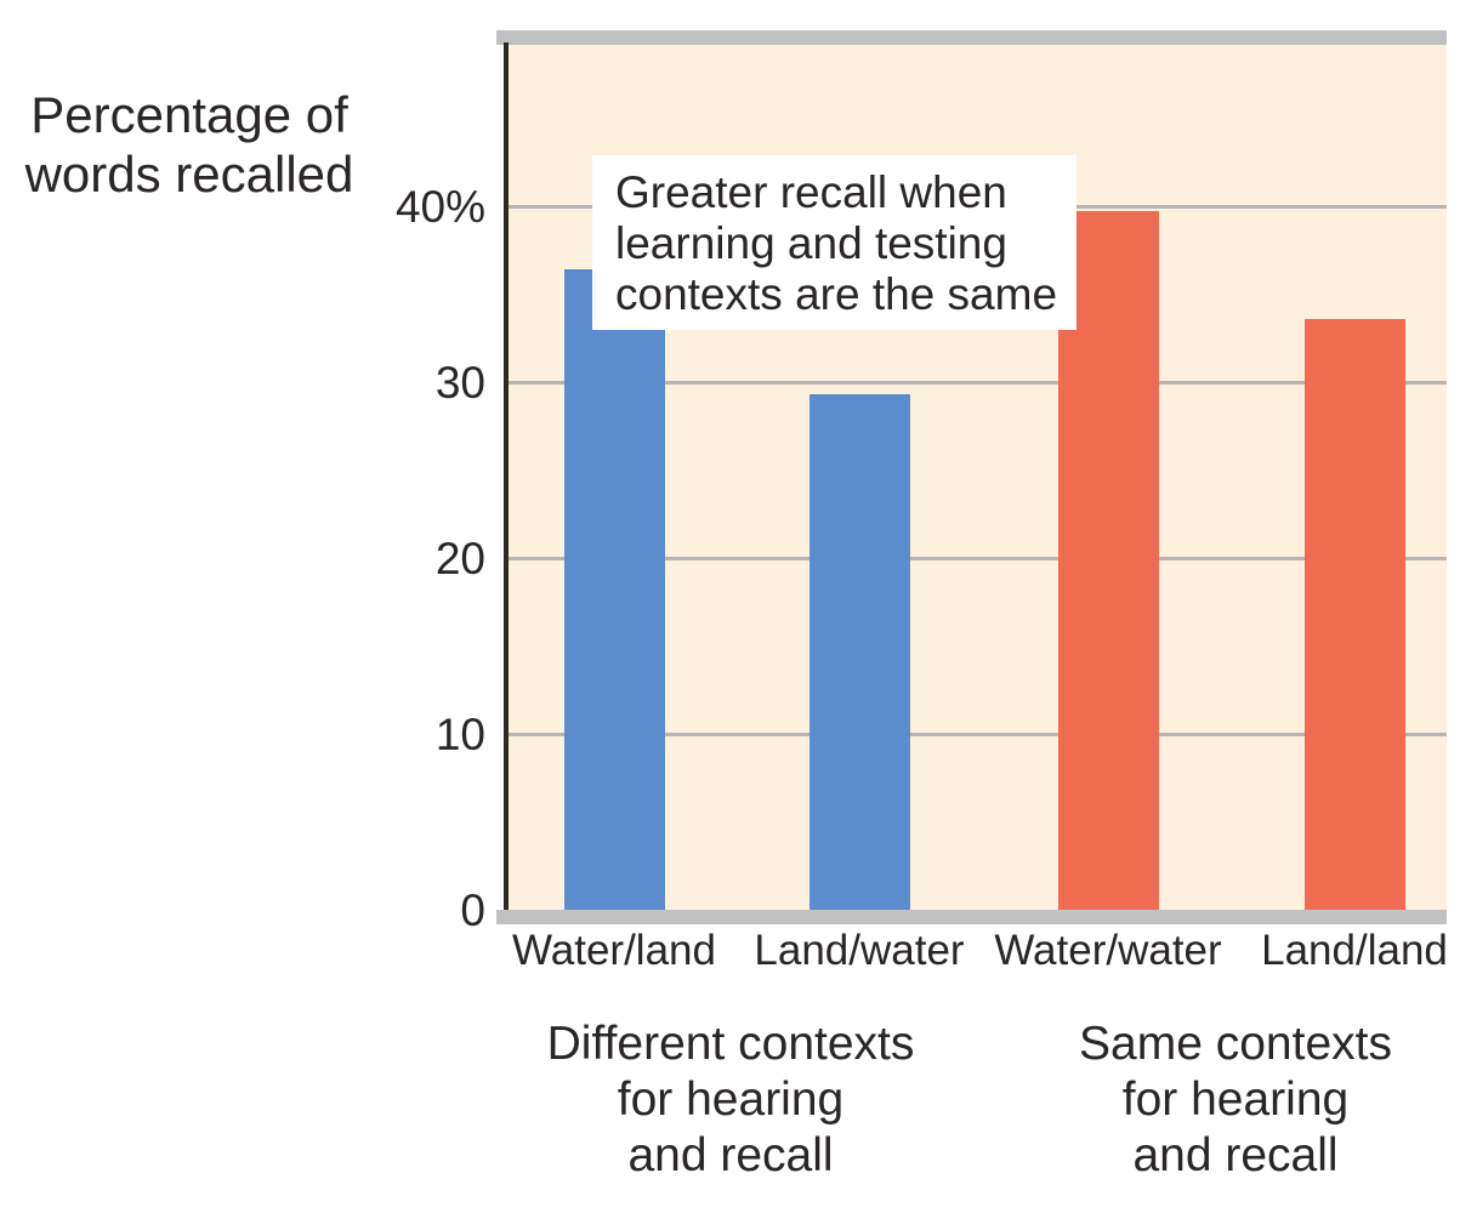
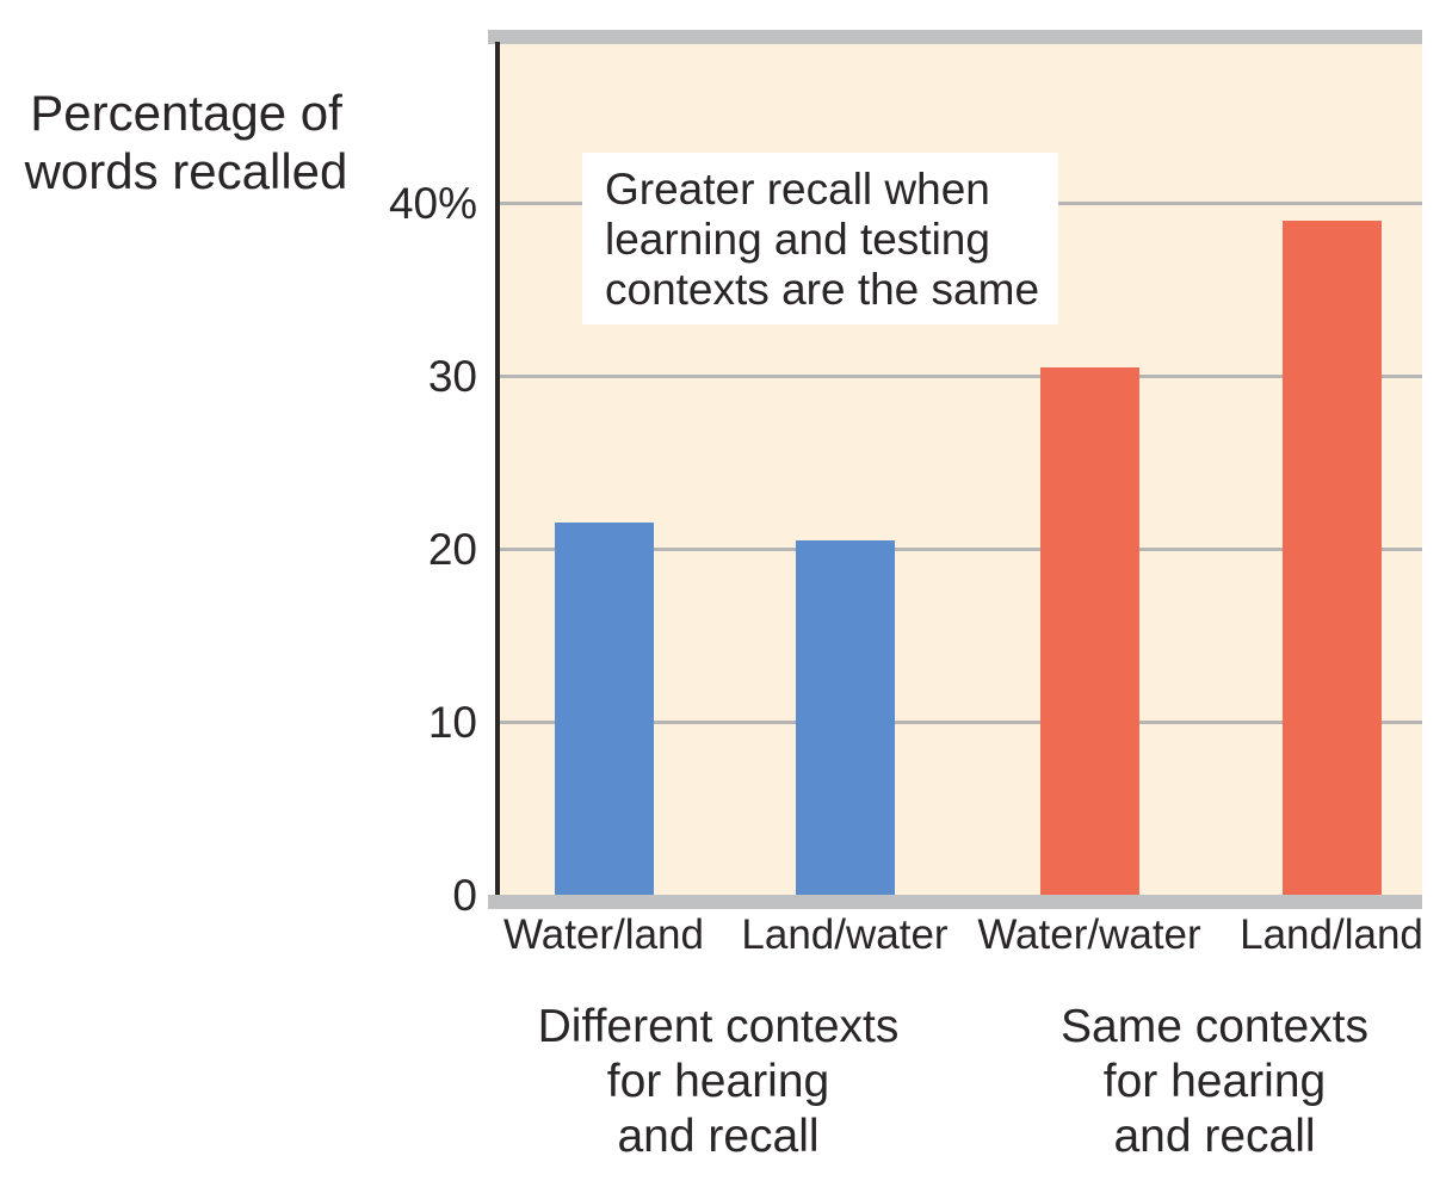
Water/land: 36.4% -> 21.5%
Land/water: 29.3% -> 20.5%
Water/water: 39.7% -> 30.5%
Land/land: 33.6% -> 39.0%
